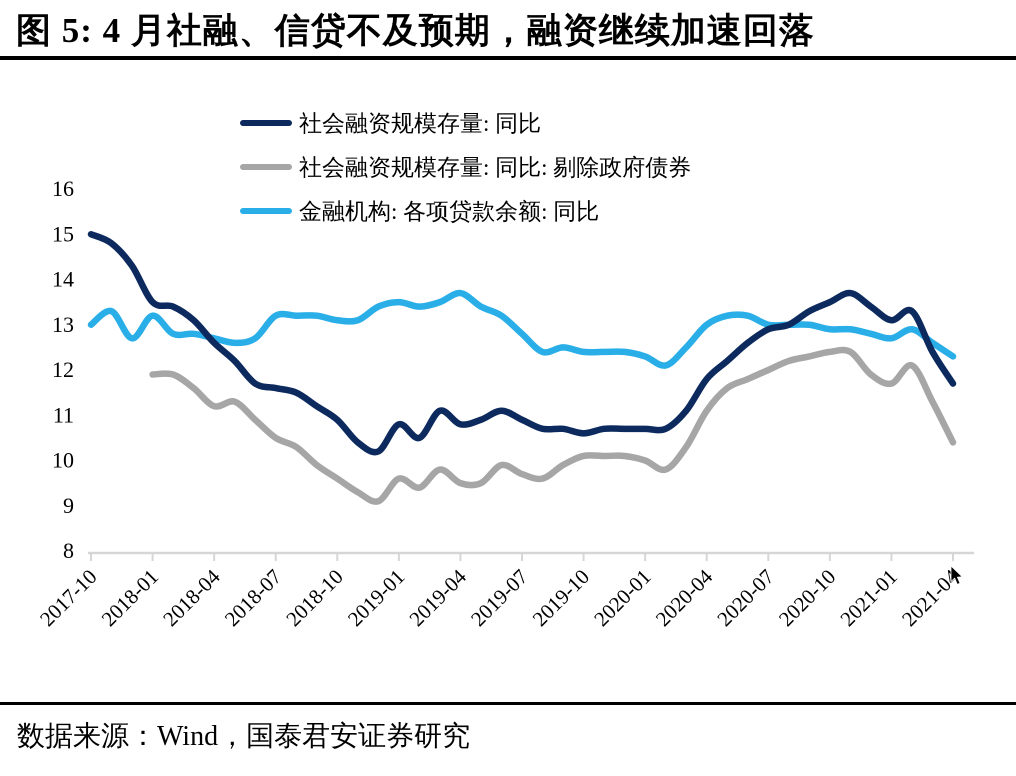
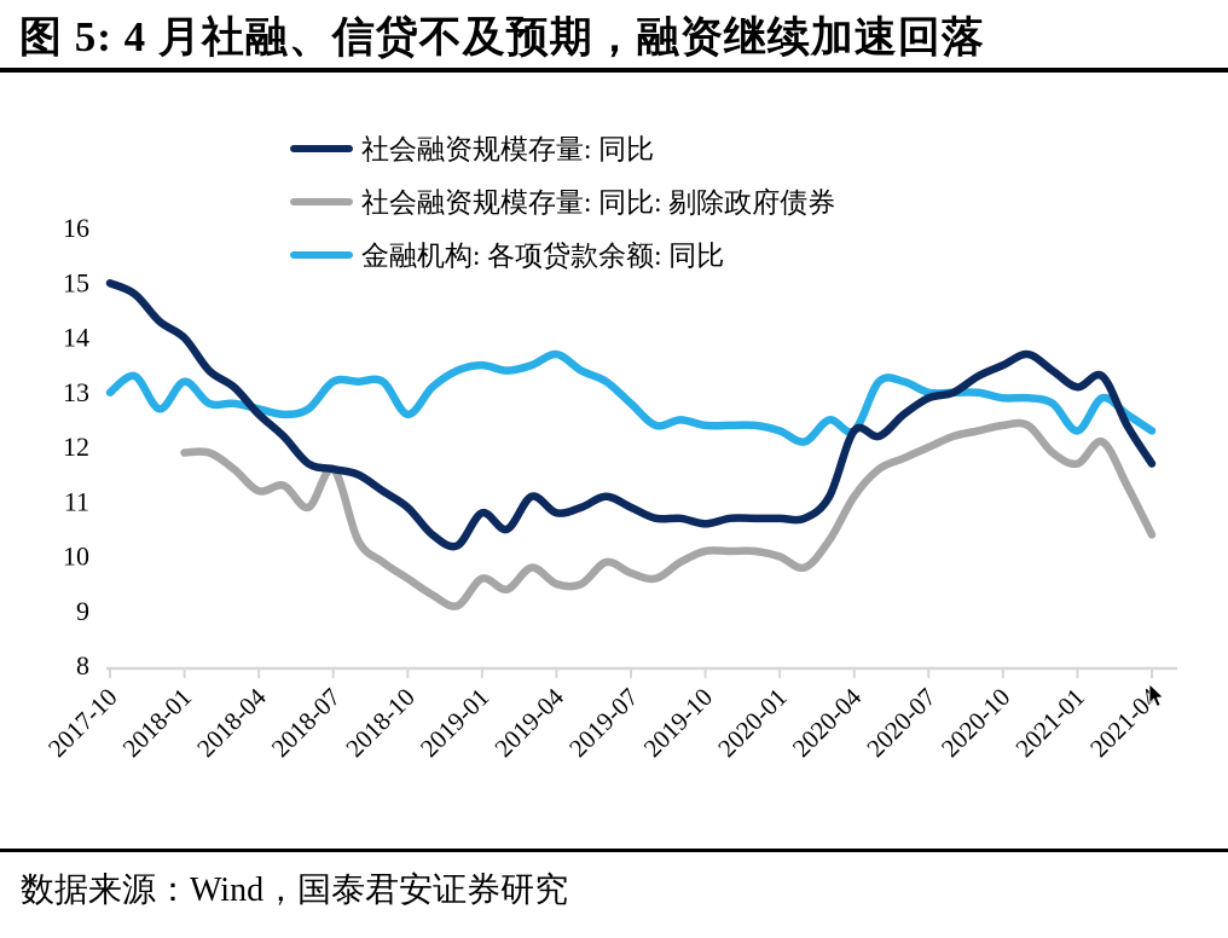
社会融资规模存量: 同比/2018-01: 13.5 -> 14.0
社会融资规模存量: 同比: 剔除政府债券/2018-07: 10.5 -> 11.6
金融机构: 各项贷款余额: 同比/2018-10: 13.1 -> 12.6
社会融资规模存量: 同比/2020-04: 11.8 -> 12.3
金融机构: 各项贷款余额: 同比/2020-04: 13.0 -> 12.3
金融机构: 各项贷款余额: 同比/2021-01: 12.7 -> 12.3
